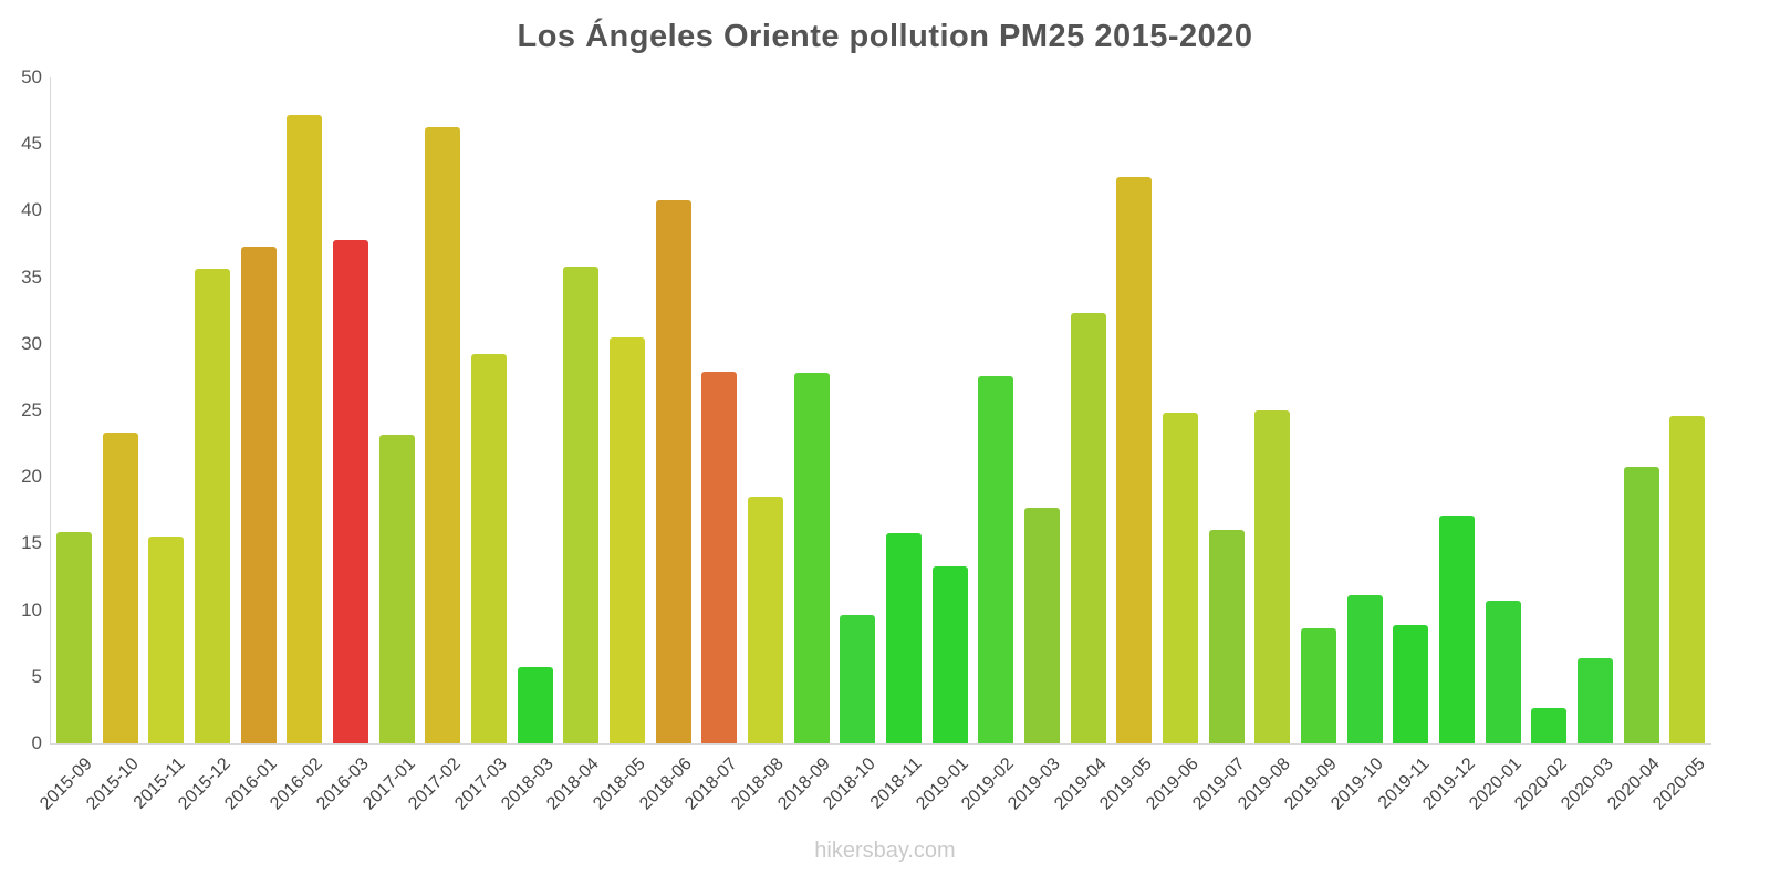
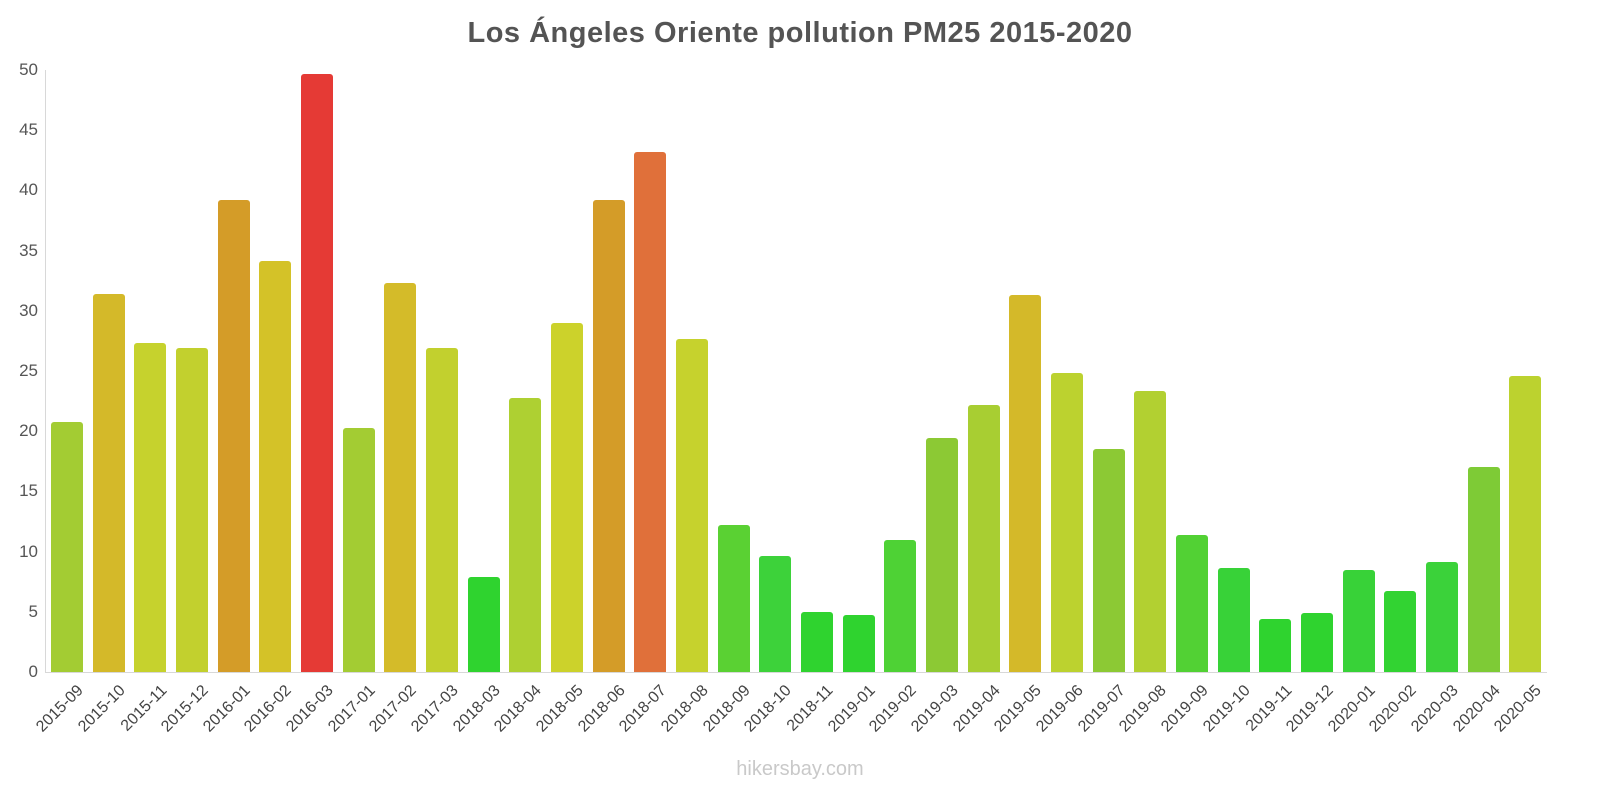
2015-09: 15.9 -> 20.8
2015-10: 23.3 -> 31.4
2015-11: 15.5 -> 27.3
2015-12: 35.6 -> 26.9
2016-01: 37.3 -> 39.2
2016-02: 47.2 -> 34.1
2016-03: 37.8 -> 49.7
2017-01: 23.2 -> 20.3
2017-02: 46.3 -> 32.3
2017-03: 29.2 -> 26.9
2018-03: 5.7 -> 7.9
2018-04: 35.8 -> 22.8
2018-05: 30.5 -> 29.0
2018-06: 40.8 -> 39.2
2018-07: 27.9 -> 43.2
2018-08: 18.5 -> 27.7
2018-09: 27.8 -> 12.2
2018-11: 15.8 -> 5.0
2019-01: 13.3 -> 4.7
2019-02: 27.6 -> 11.0
2019-03: 17.7 -> 19.4
2019-04: 32.3 -> 22.2
2019-05: 42.5 -> 31.3
2019-07: 16.0 -> 18.5
2019-08: 25.0 -> 23.3
2019-09: 8.6 -> 11.4
2019-10: 11.1 -> 8.6
2019-11: 8.9 -> 4.4
2019-12: 17.1 -> 4.9
2020-01: 10.7 -> 8.5
2020-02: 2.7 -> 6.7
2020-03: 6.4 -> 9.1
2020-04: 20.8 -> 17.0
